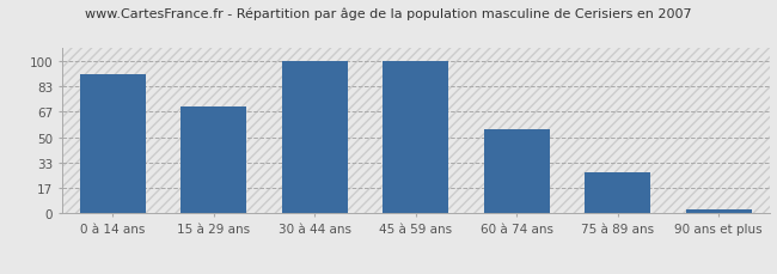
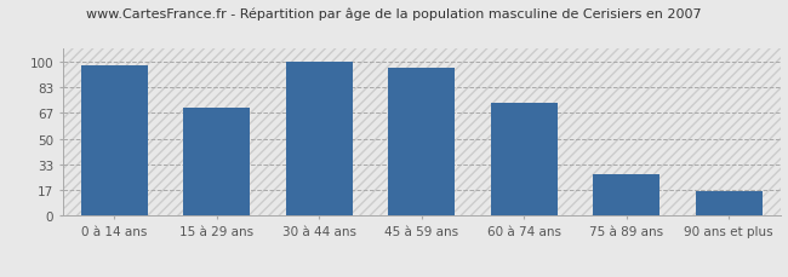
0 à 14 ans: 91 -> 97
45 à 59 ans: 100 -> 96
60 à 74 ans: 55 -> 73
90 ans et plus: 3 -> 16
